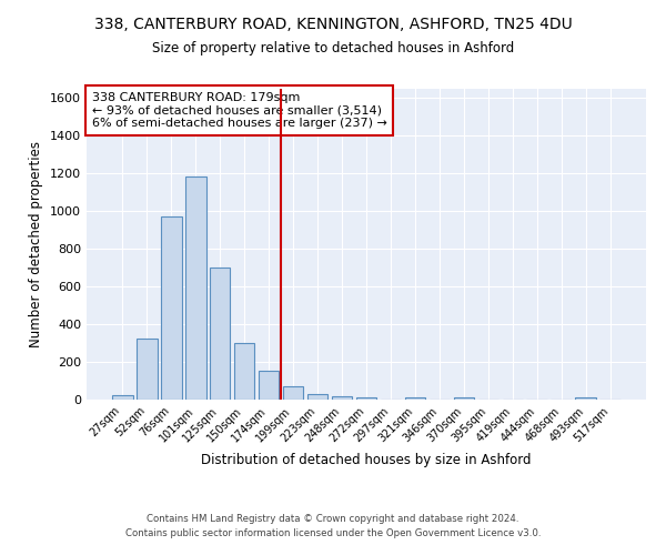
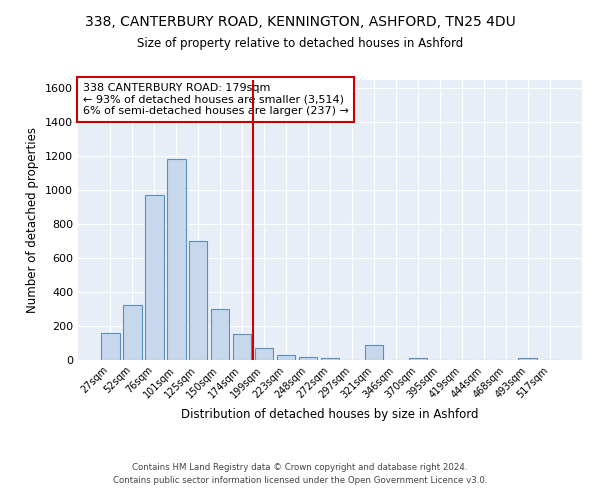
27sqm: 20 -> 160
321sqm: 10 -> 90
